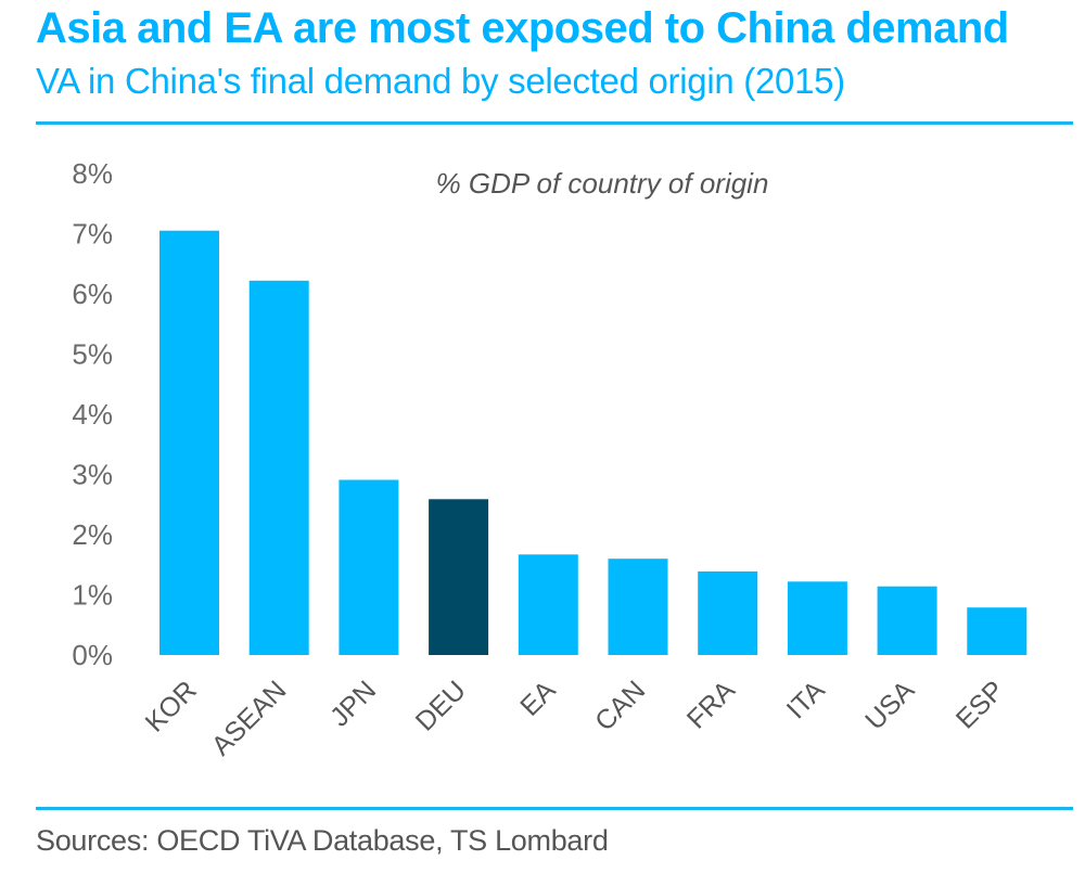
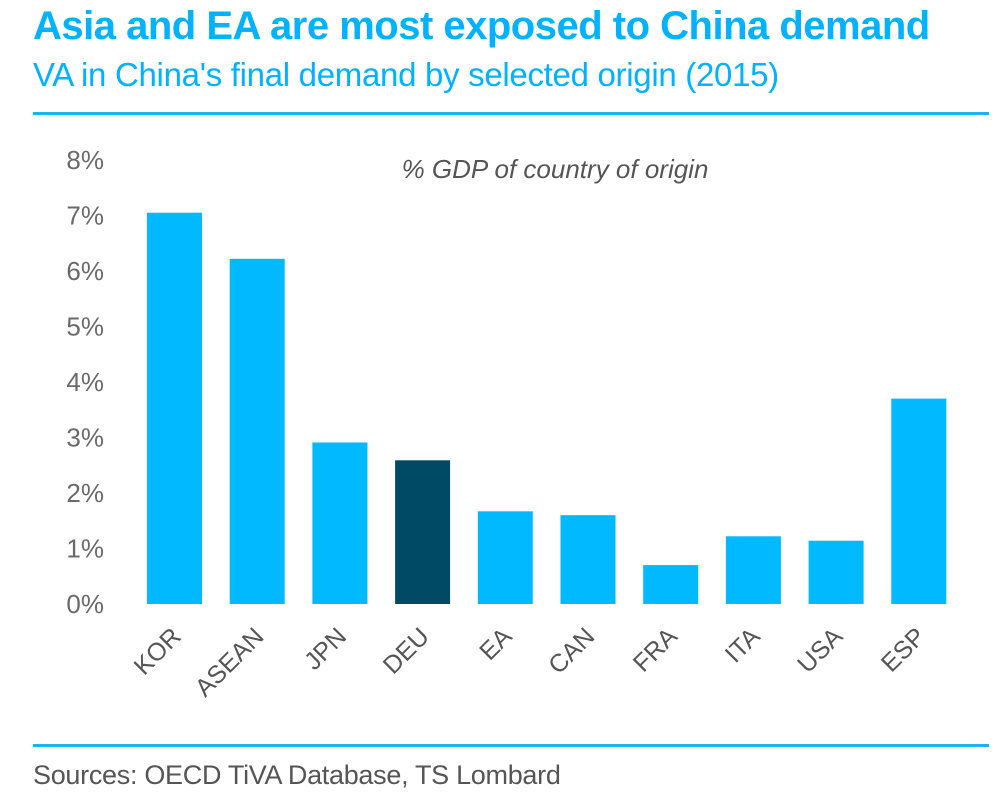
FRA: 1.4% -> 0.7%
ESP: 0.8% -> 3.7%
